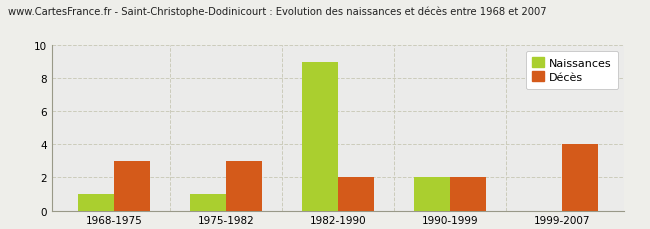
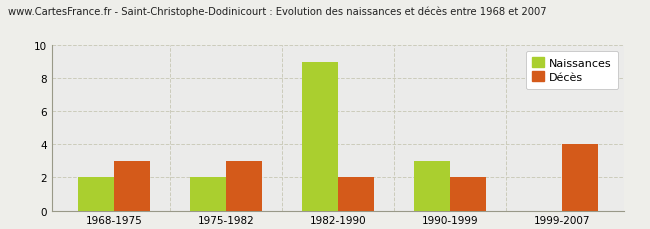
Naissances/1968-1975: 1 -> 2
Naissances/1975-1982: 1 -> 2
Naissances/1990-1999: 2 -> 3
